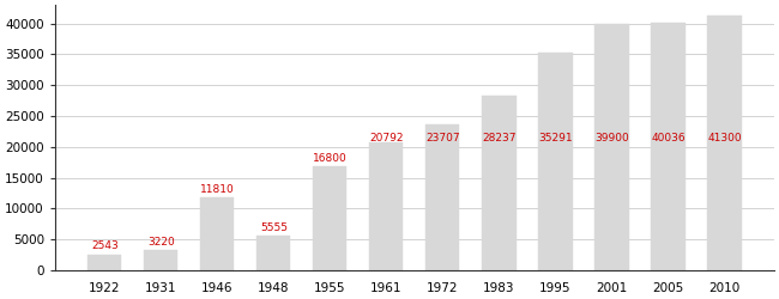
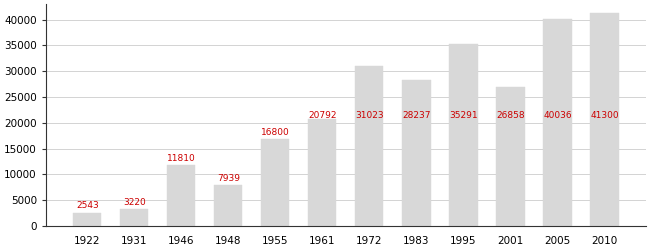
1948: 5555 -> 7939
1972: 23707 -> 31023
2001: 39900 -> 26858
